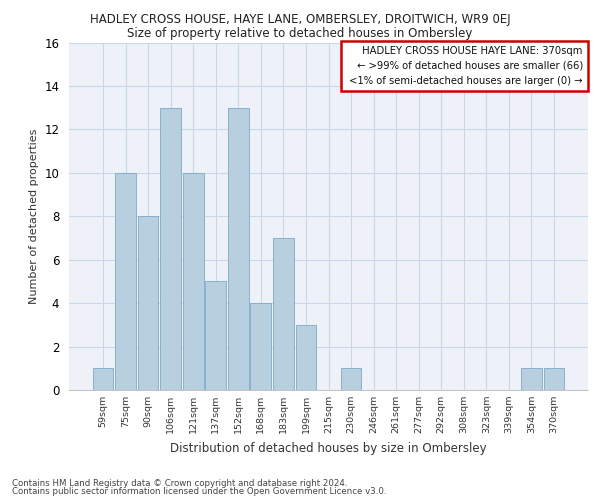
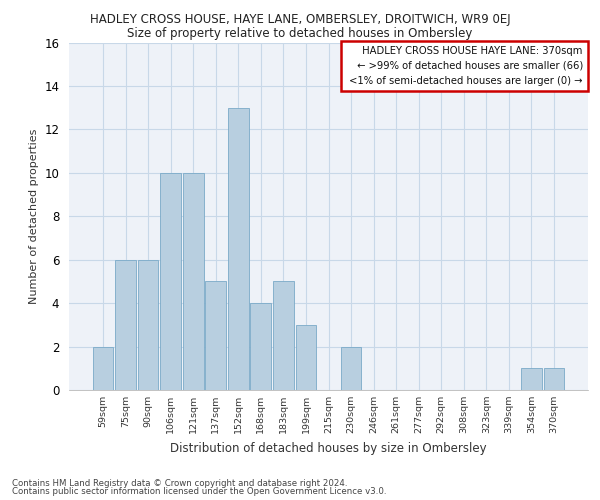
59sqm: 1 -> 2
75sqm: 10 -> 6
90sqm: 8 -> 6
106sqm: 13 -> 10
183sqm: 7 -> 5
230sqm: 1 -> 2
